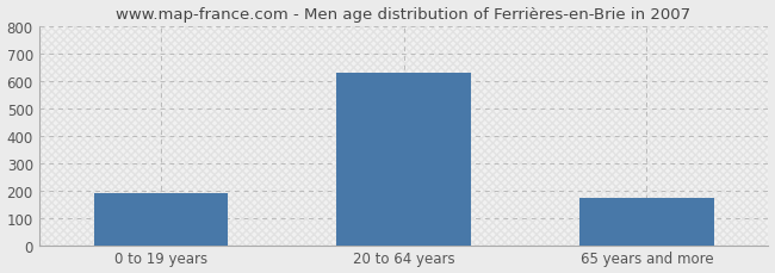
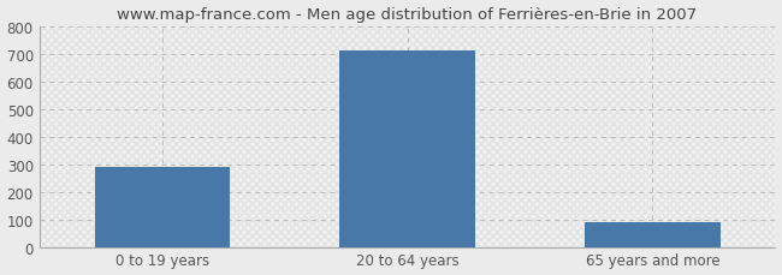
0 to 19 years: 190 -> 290
20 to 64 years: 630 -> 710
65 years and more: 170 -> 90
